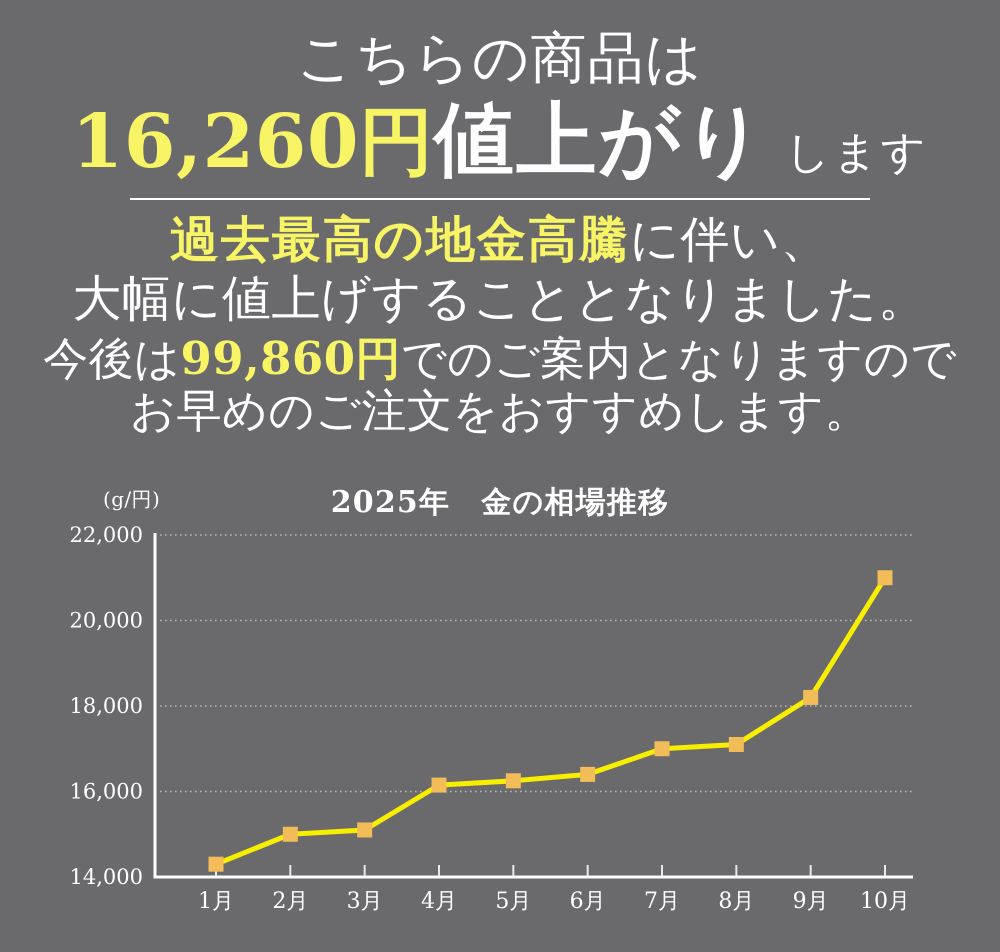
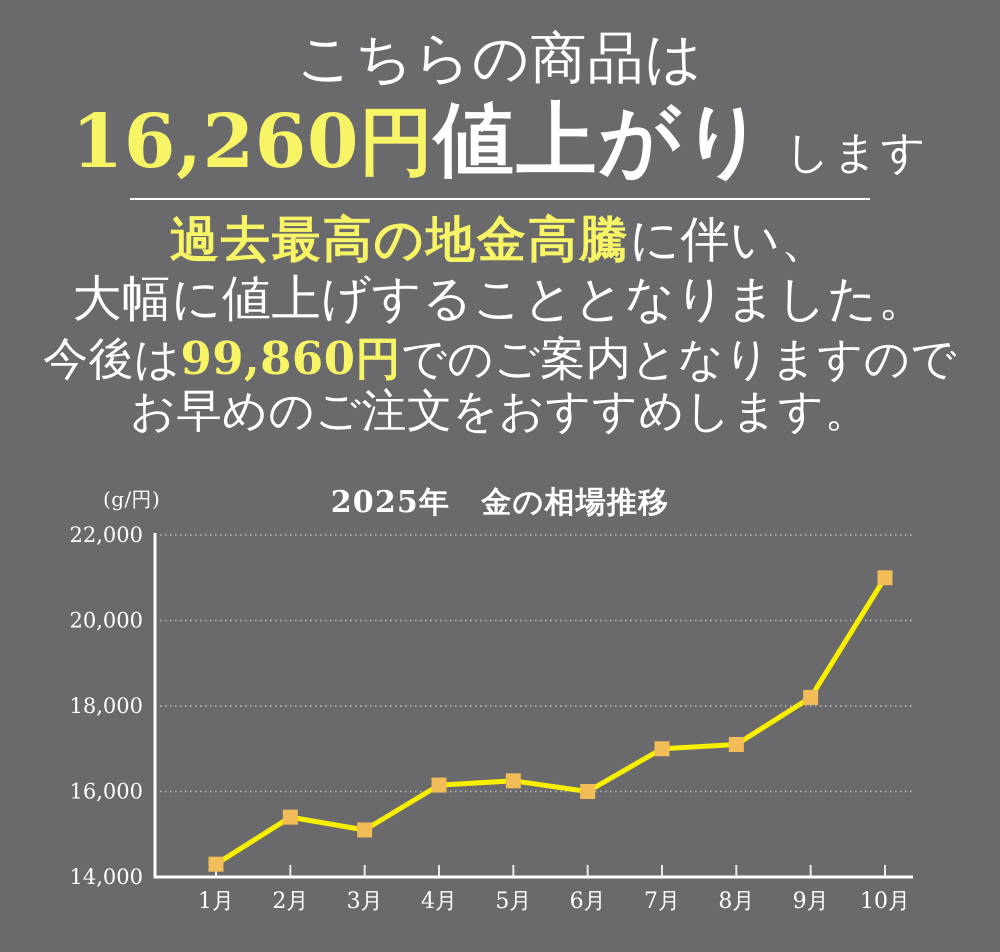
2月: 15000 -> 15400
6月: 16400 -> 16000
